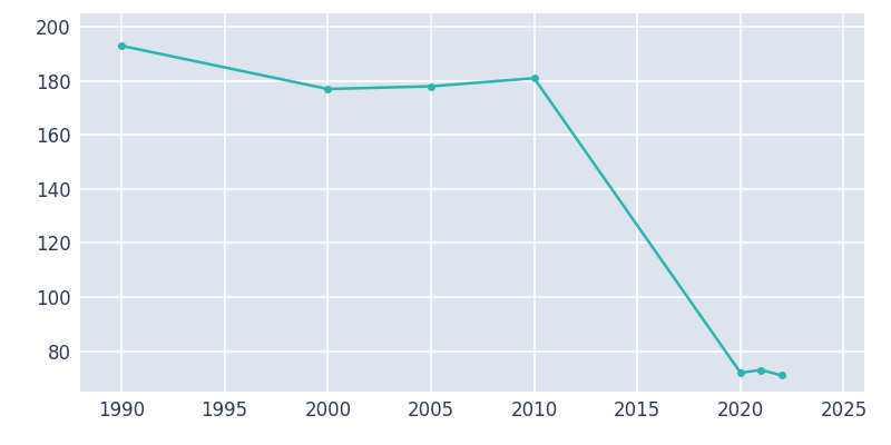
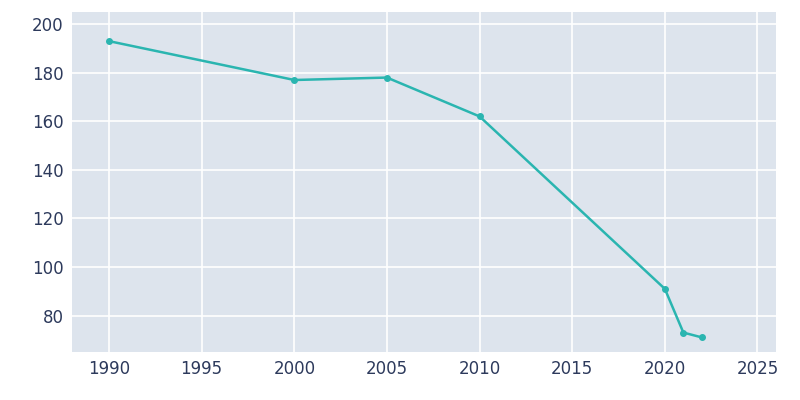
2010: 181 -> 162
2020: 72 -> 91
